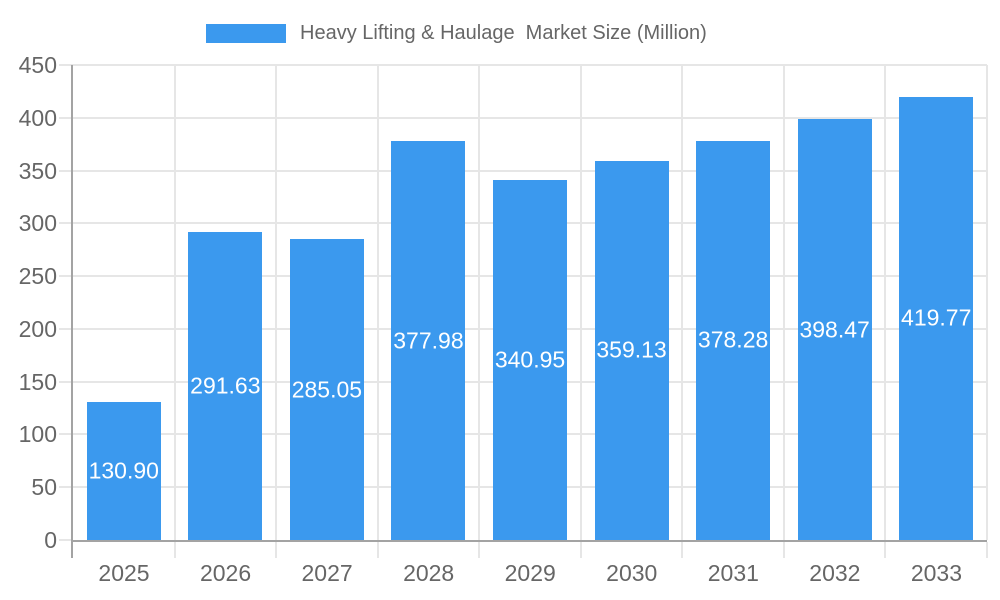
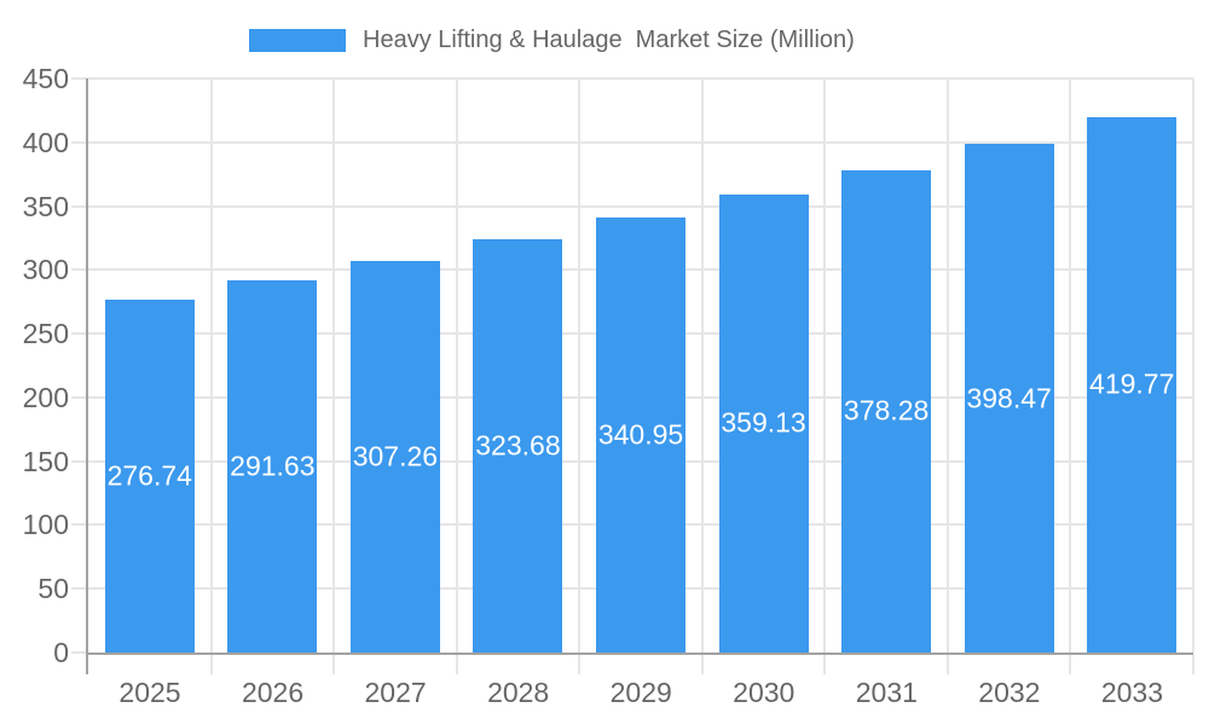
2025: 130.90 -> 276.74
2027: 285.05 -> 307.26
2028: 377.98 -> 323.68
